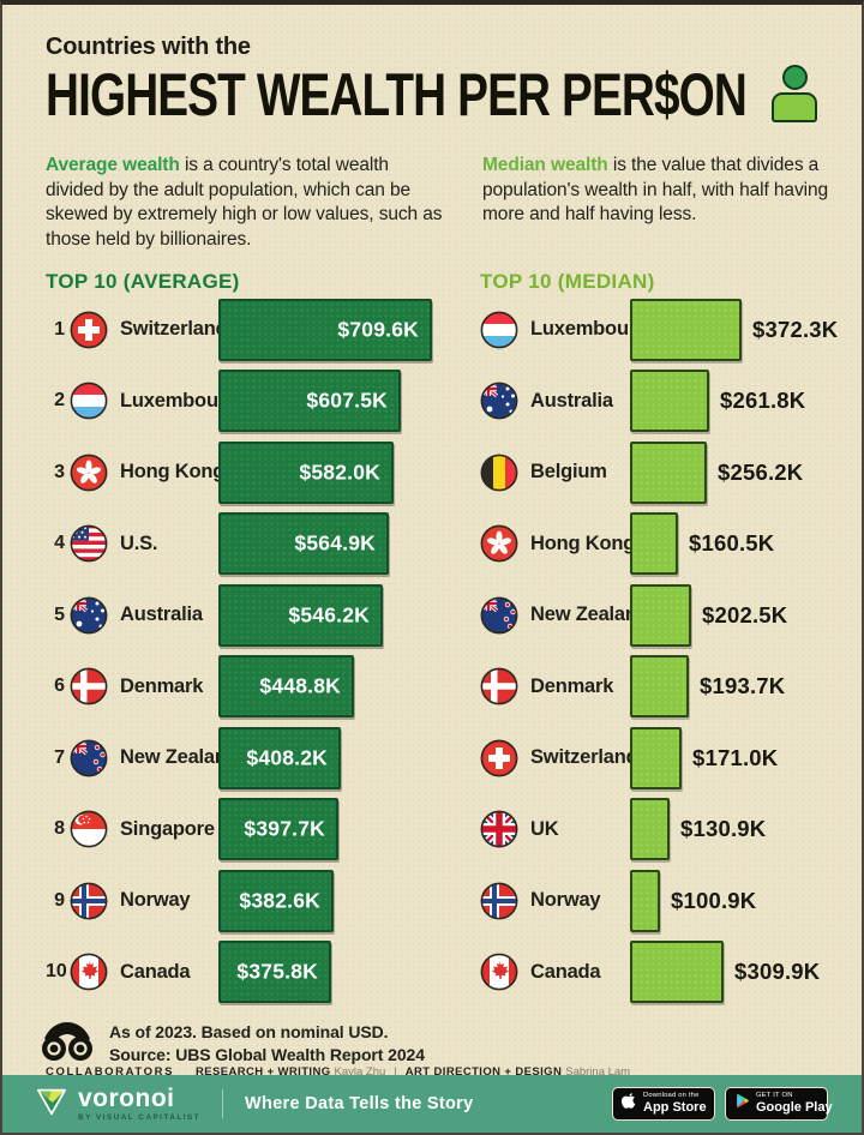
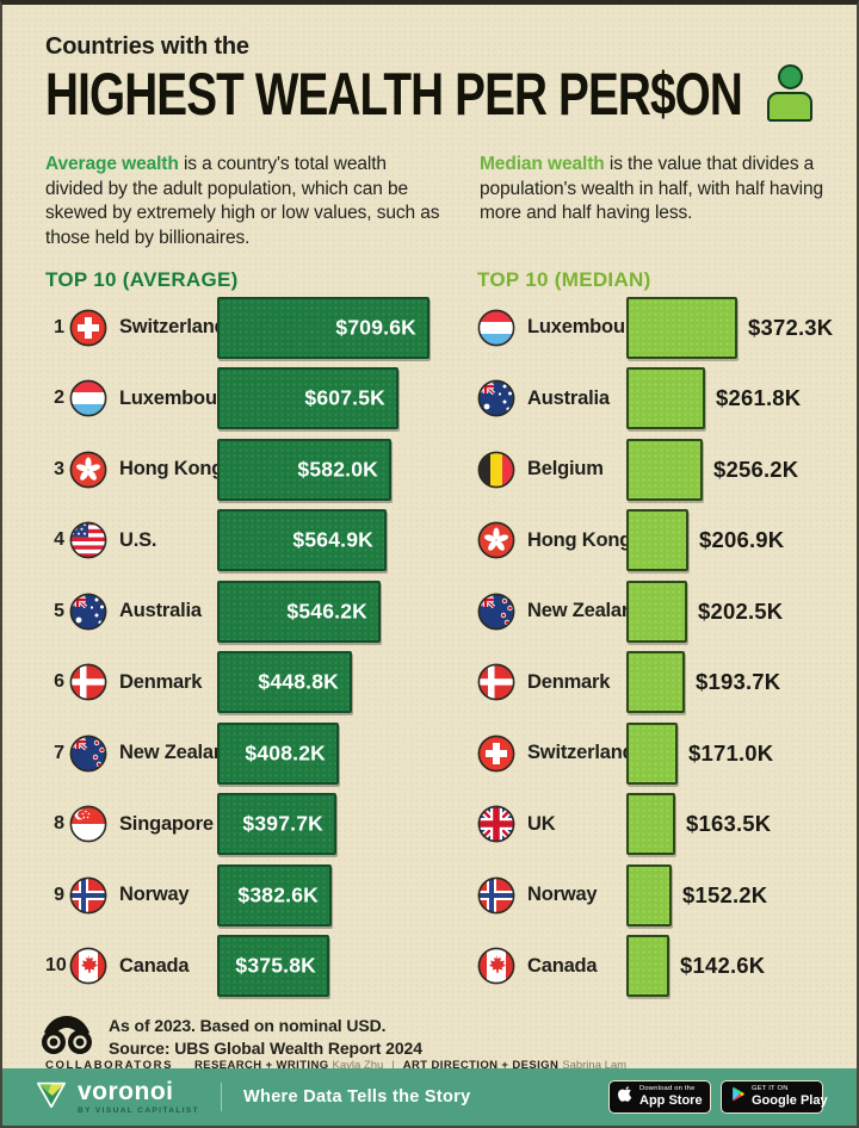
TOP 10 (MEDIAN)/Hong Kong: $160.5K -> $206.9K
TOP 10 (MEDIAN)/UK: $130.9K -> $163.5K
TOP 10 (MEDIAN)/Norway: $100.9K -> $152.2K
TOP 10 (MEDIAN)/Canada: $309.9K -> $142.6K
